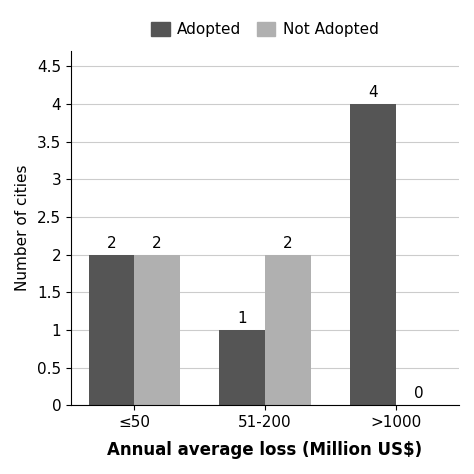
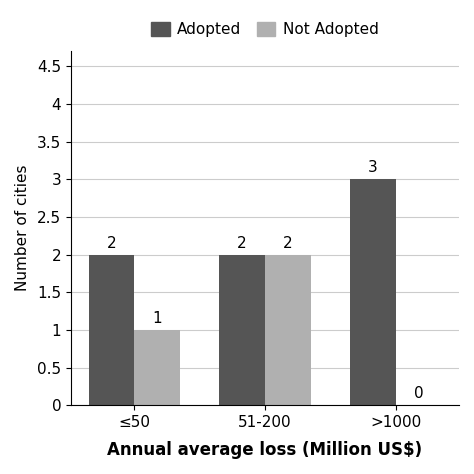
Not Adopted/≤50: 2 -> 1
Adopted/51-200: 1 -> 2
Adopted/>1000: 4 -> 3
